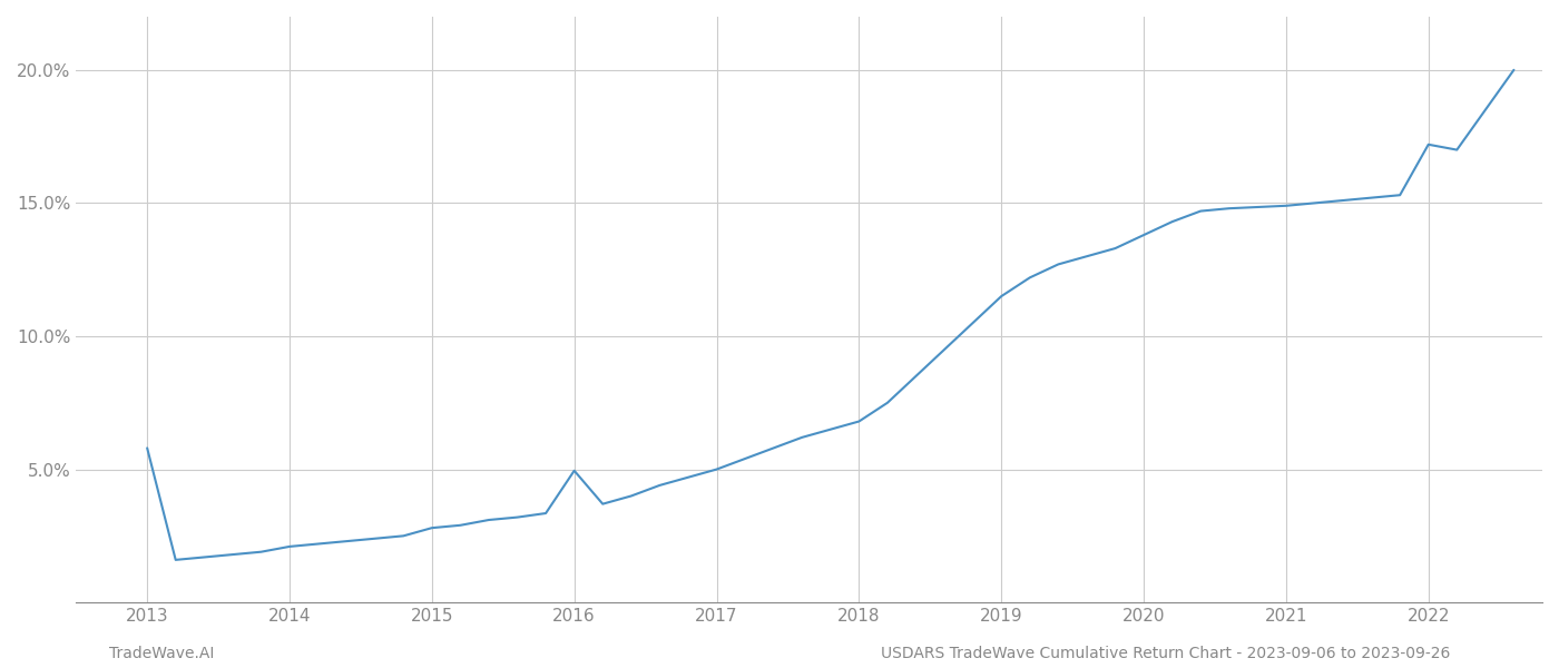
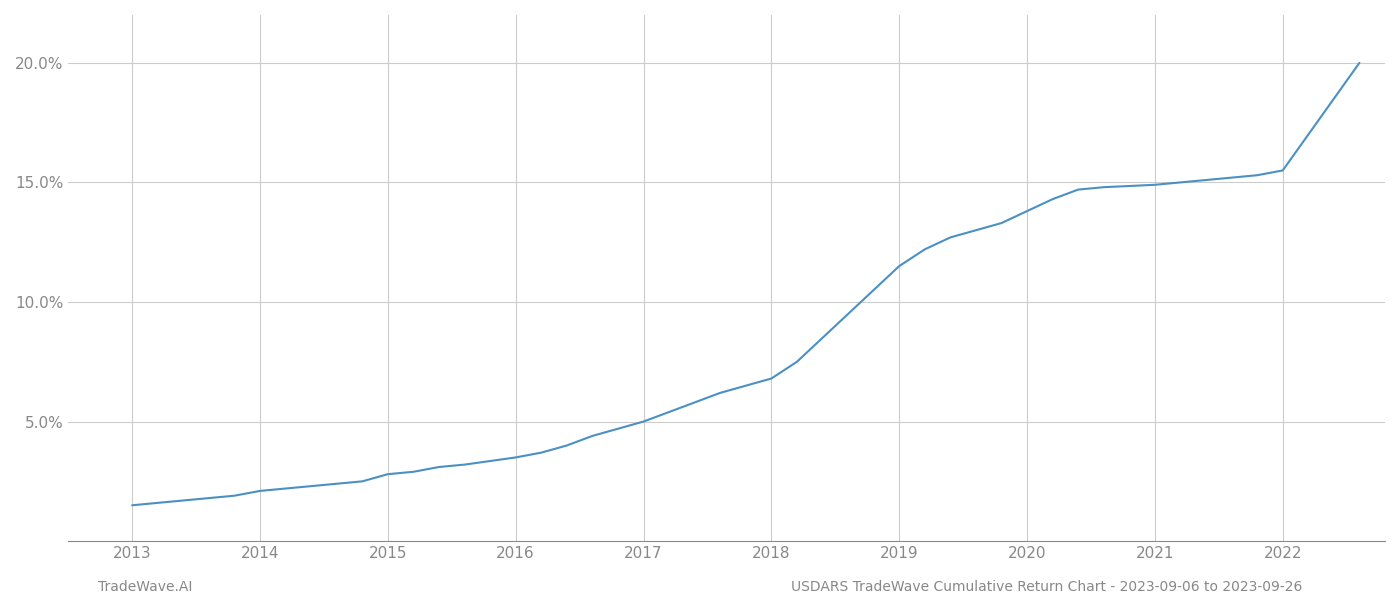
2013: 5.80% -> 1.50%
2016: 4.95% -> 3.50%
2022: 17.20% -> 15.50%
